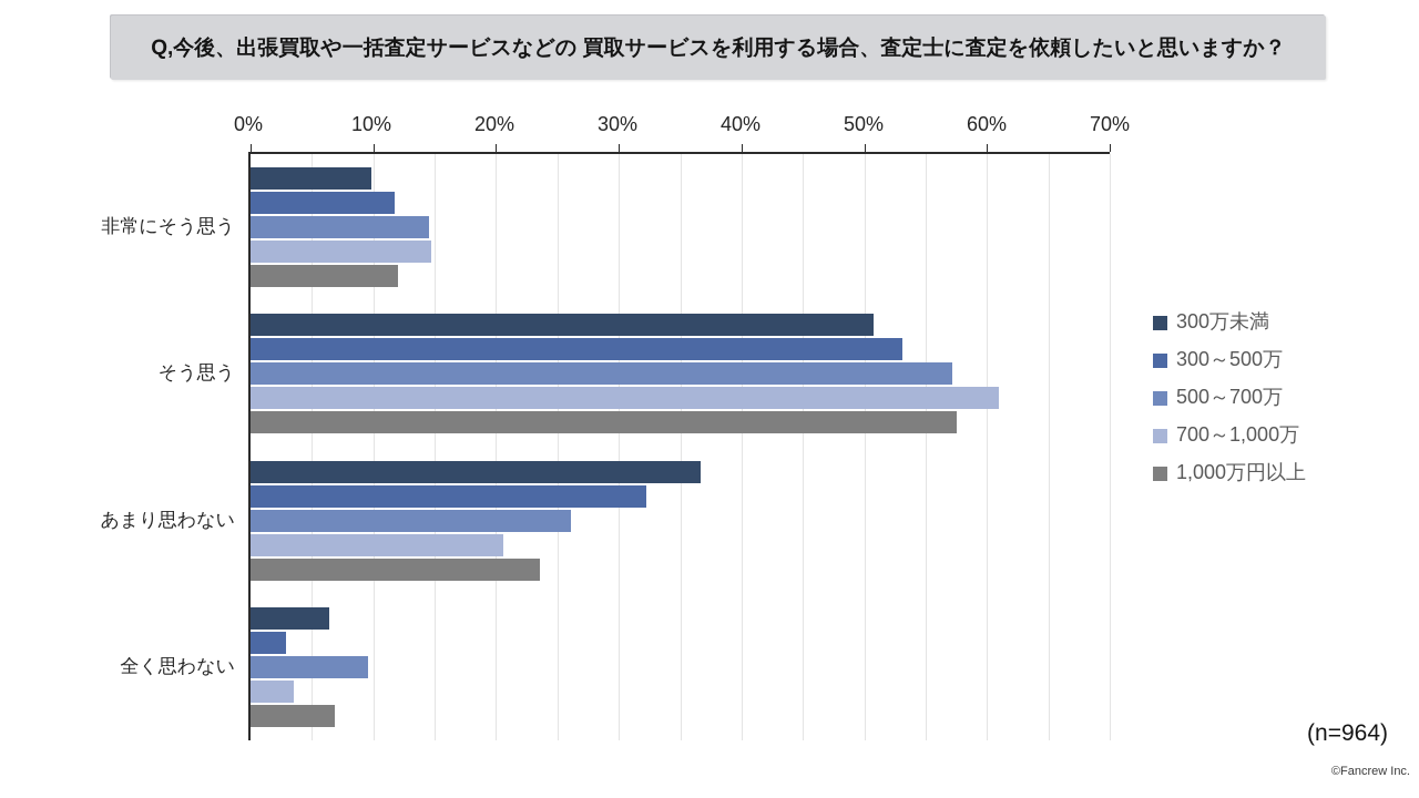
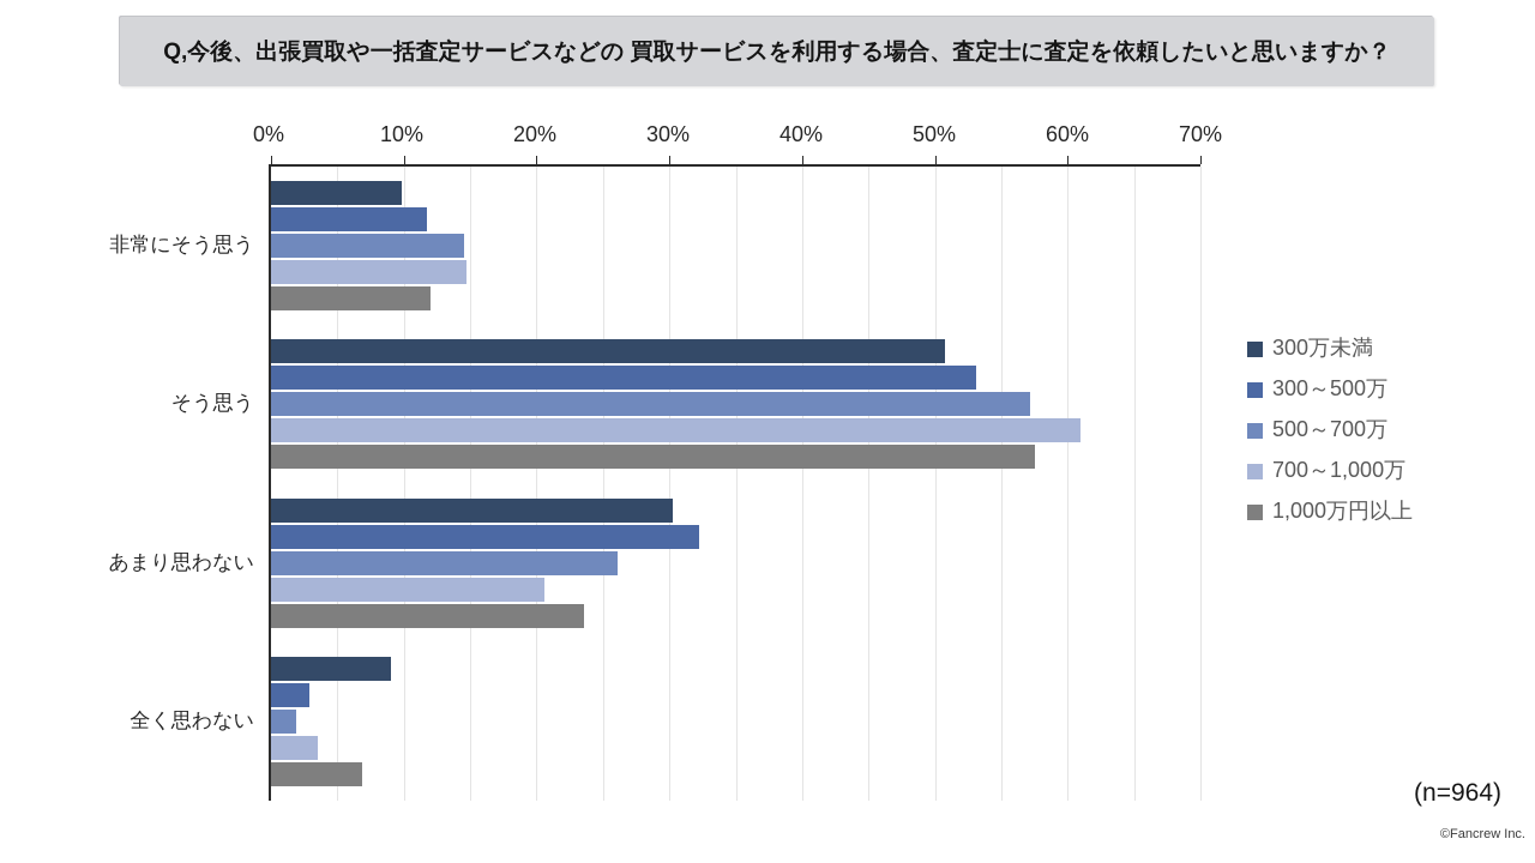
300万未満/あまり思わない: 36.7% -> 30.3%
300万未満/全く思わない: 6.4% -> 9.0%
500～700万/全く思わない: 9.6% -> 1.9%
